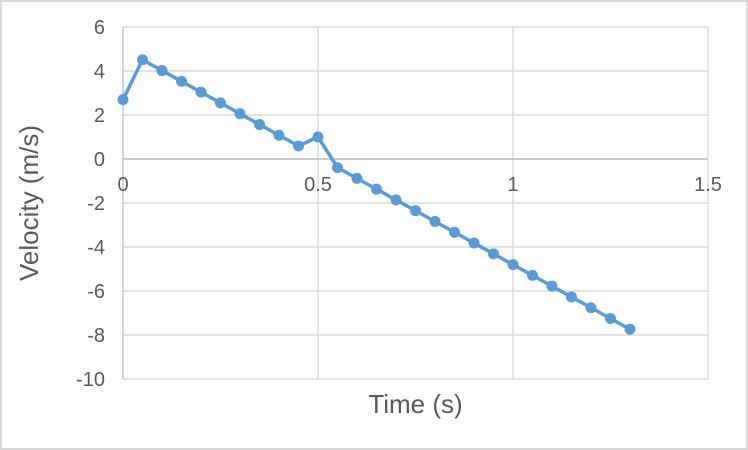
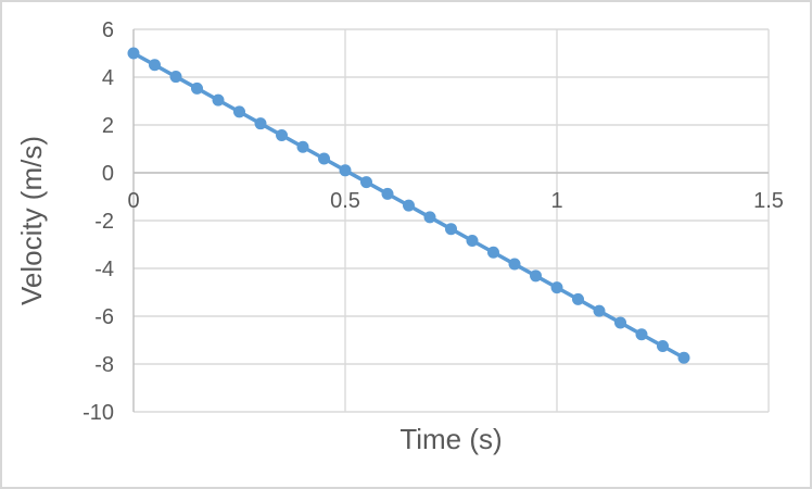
0: 2.7 -> 5.0
0.5: 1.0 -> 0.1
